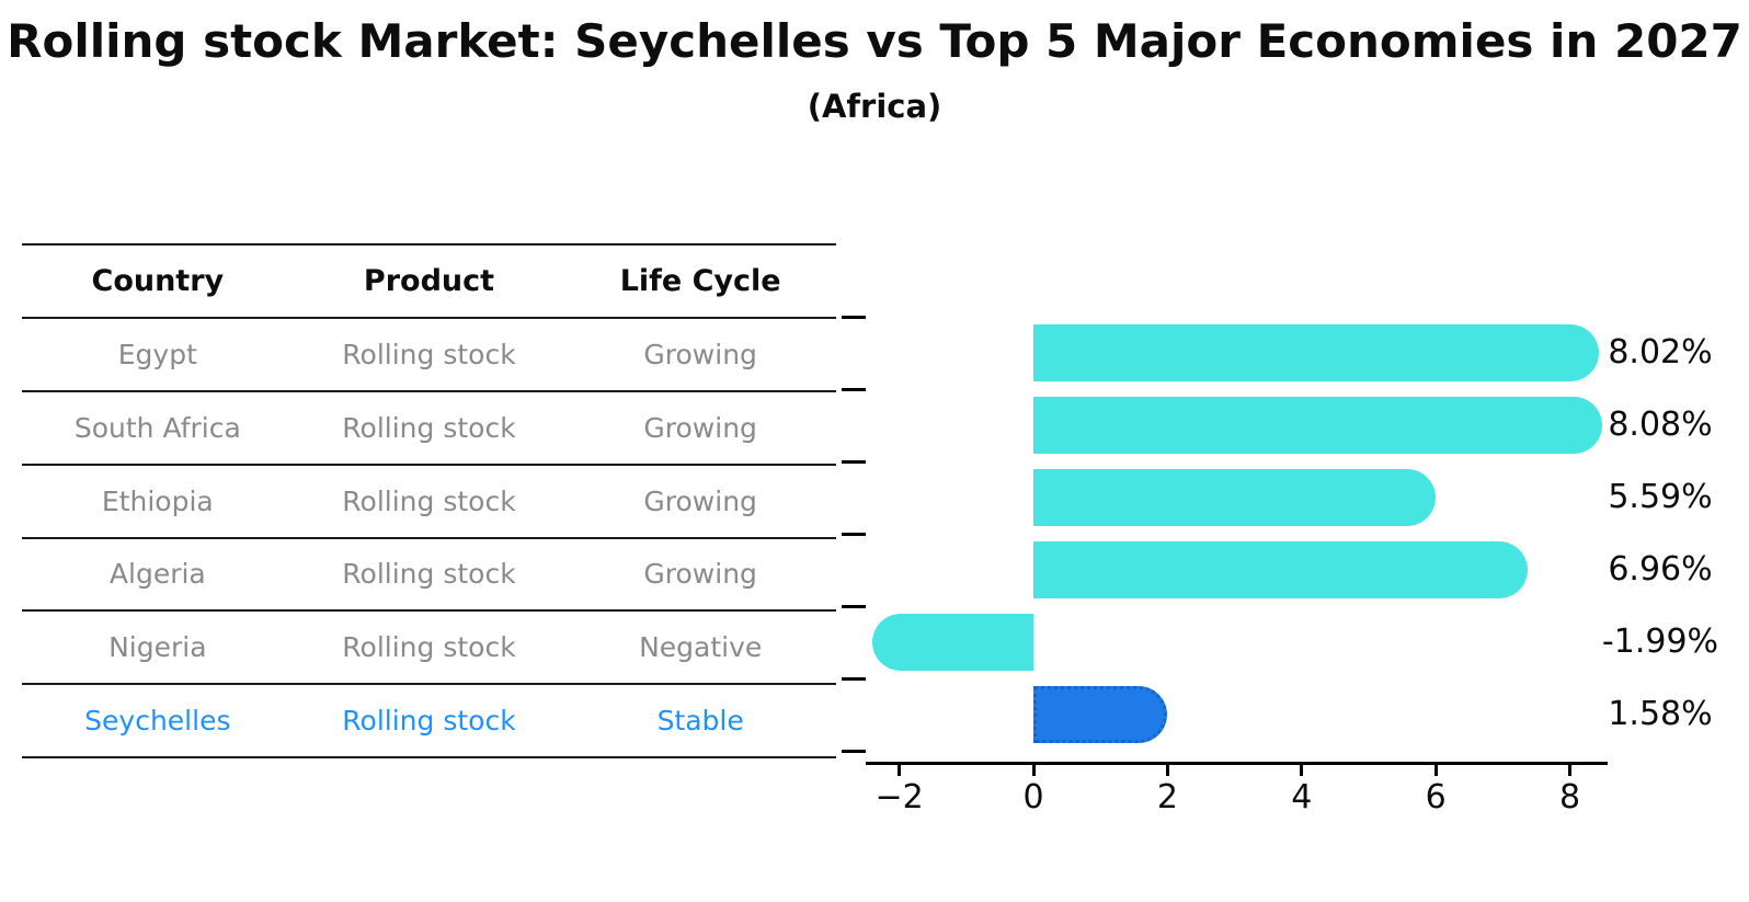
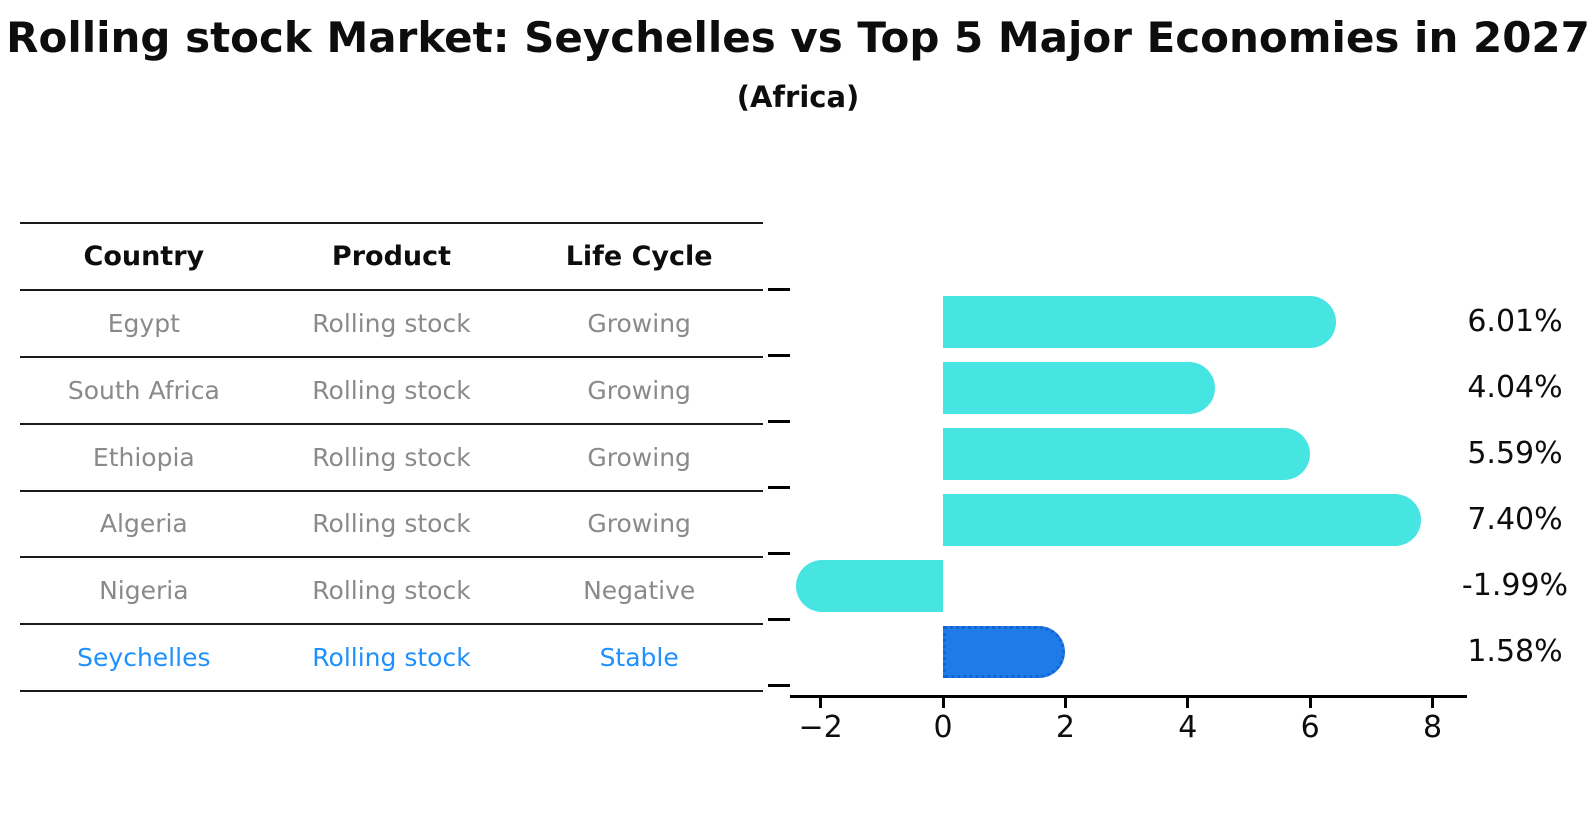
Egypt: 8.02% -> 6.01%
South Africa: 8.08% -> 4.04%
Algeria: 6.96% -> 7.40%
